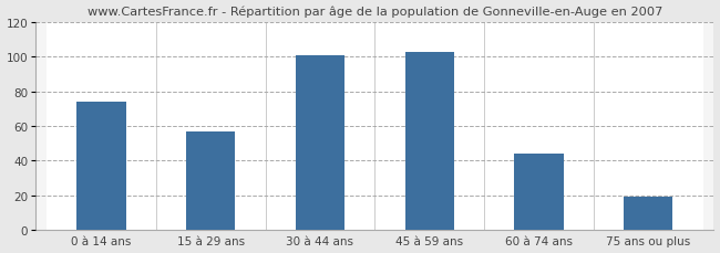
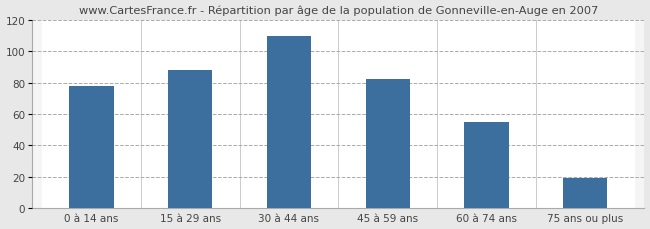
0 à 14 ans: 74 -> 78
15 à 29 ans: 57 -> 88
30 à 44 ans: 101 -> 110
45 à 59 ans: 103 -> 82
60 à 74 ans: 44 -> 55
